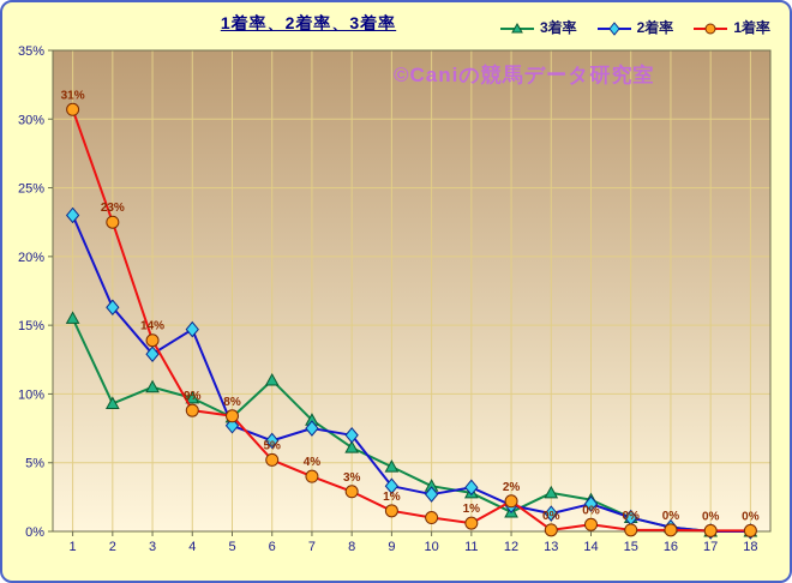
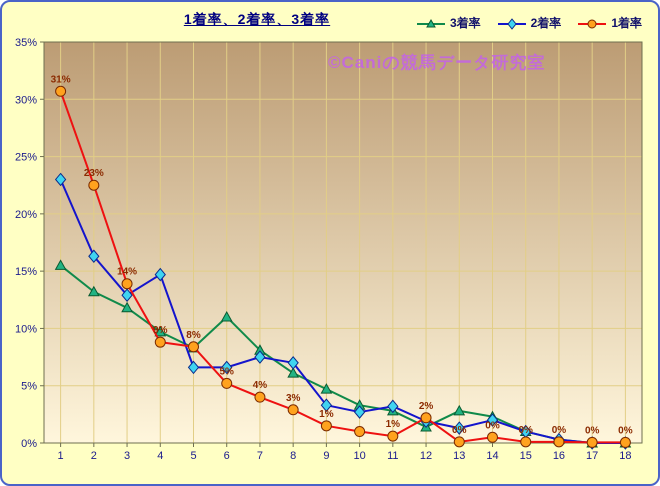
3着率/2: 9.3% -> 13.2%
3着率/3: 10.5% -> 11.8%
2着率/5: 7.7% -> 6.6%
